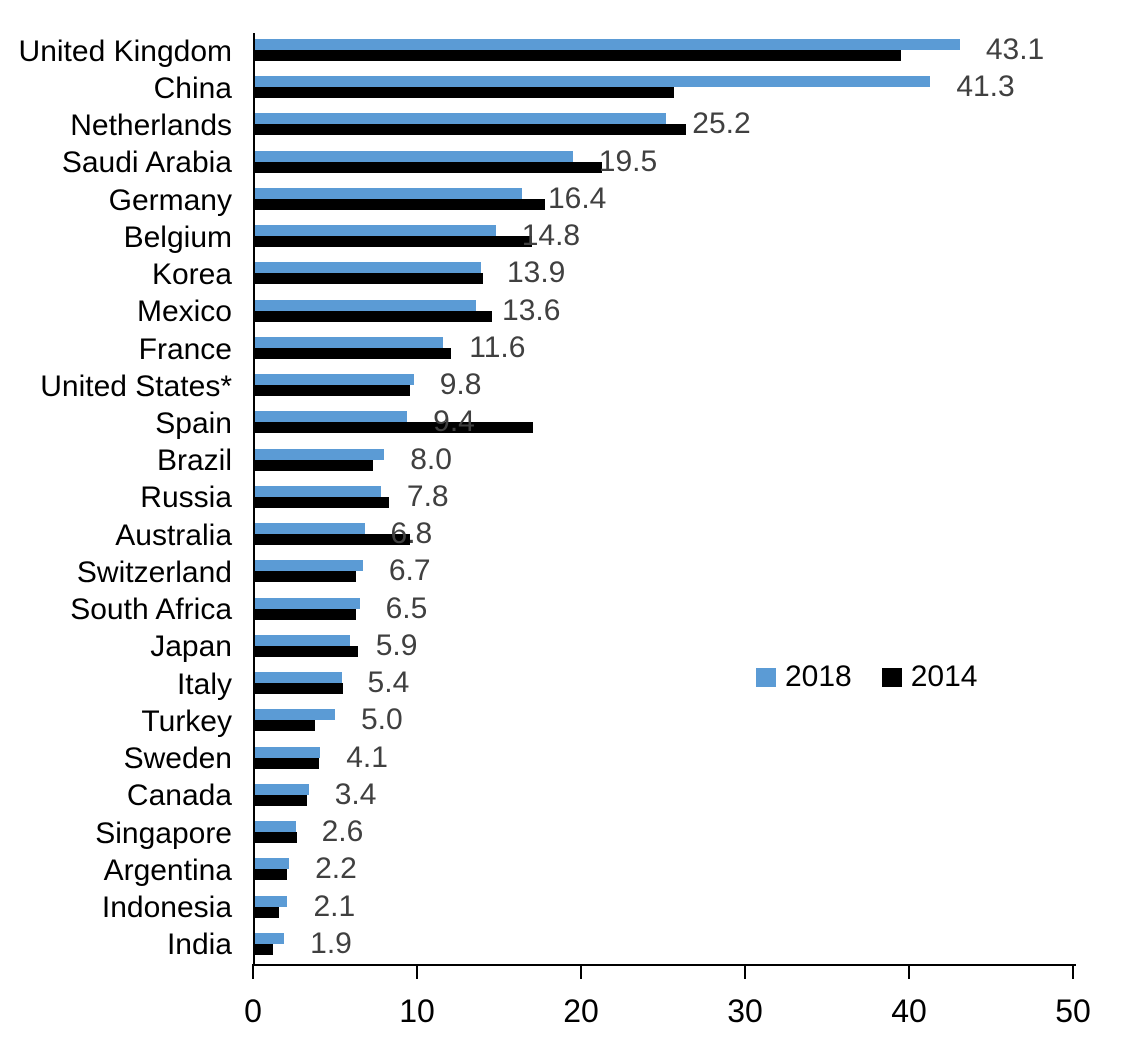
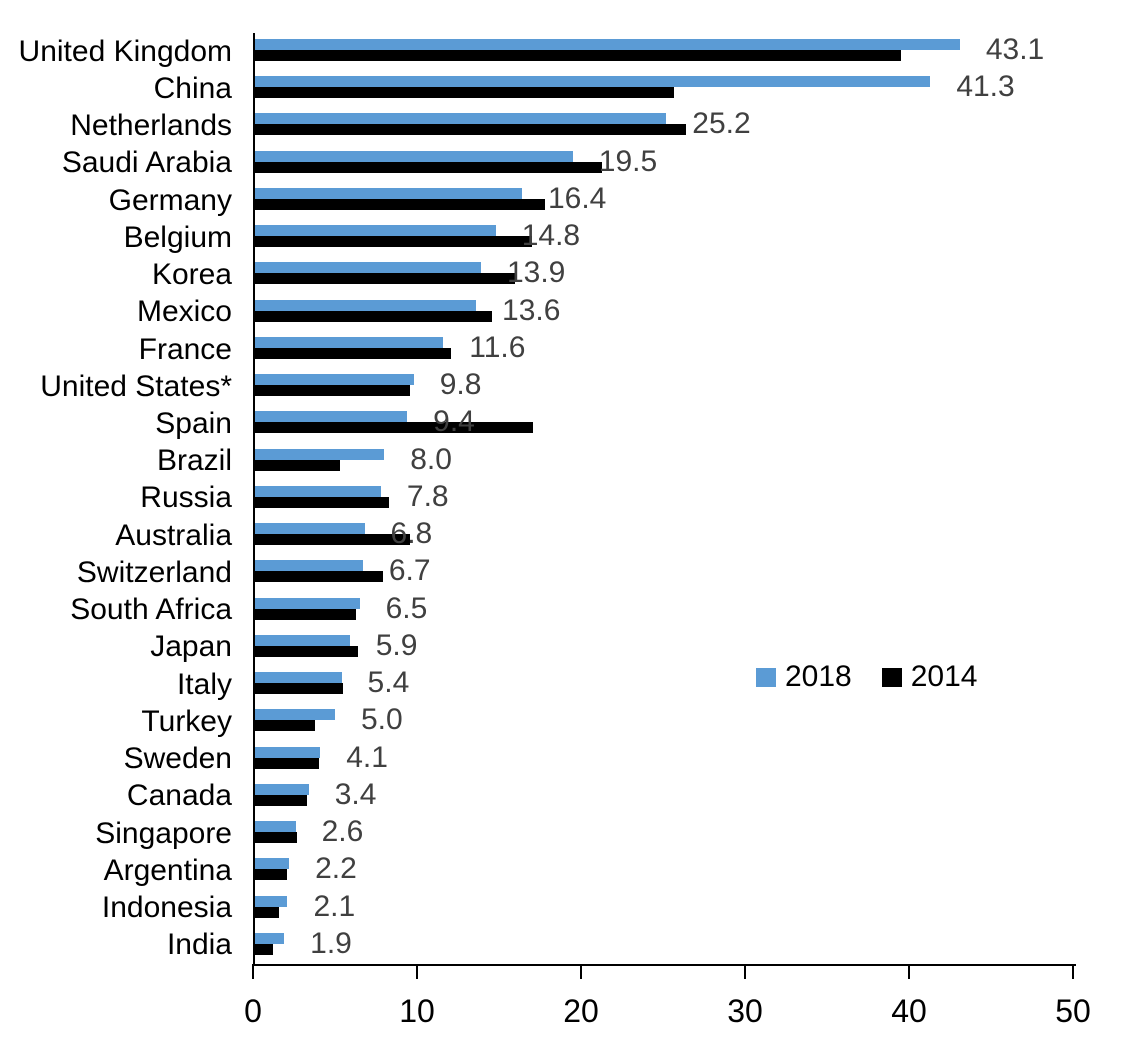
2014/Korea: 14.0 -> 16.0
2014/Brazil: 7.3 -> 5.3
2014/Switzerland: 6.3 -> 7.9
